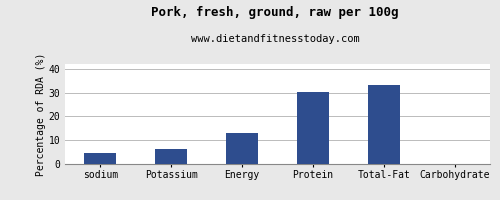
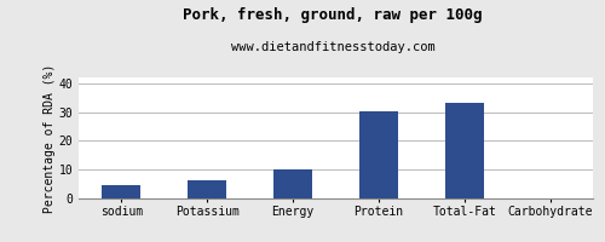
Energy: 13.2 -> 10.0
